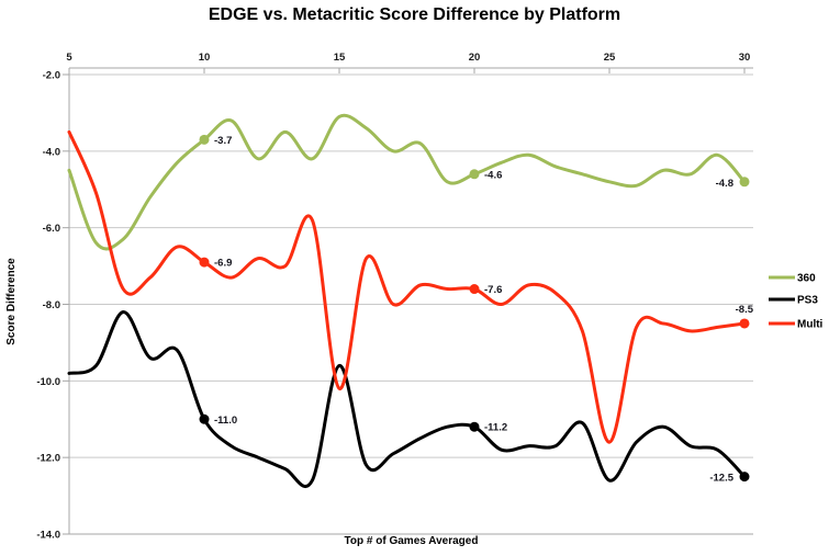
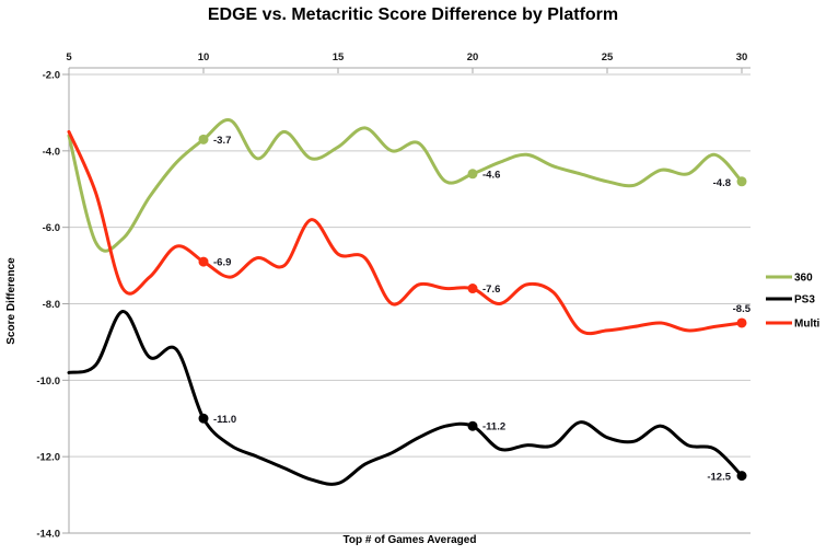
360/5: -4.5 -> -3.6
360/15: -3.1 -> -3.9
PS3/15: -9.6 -> -12.7
Multi/15: -10.2 -> -6.7
PS3/25: -12.6 -> -11.5
Multi/25: -11.6 -> -8.7
